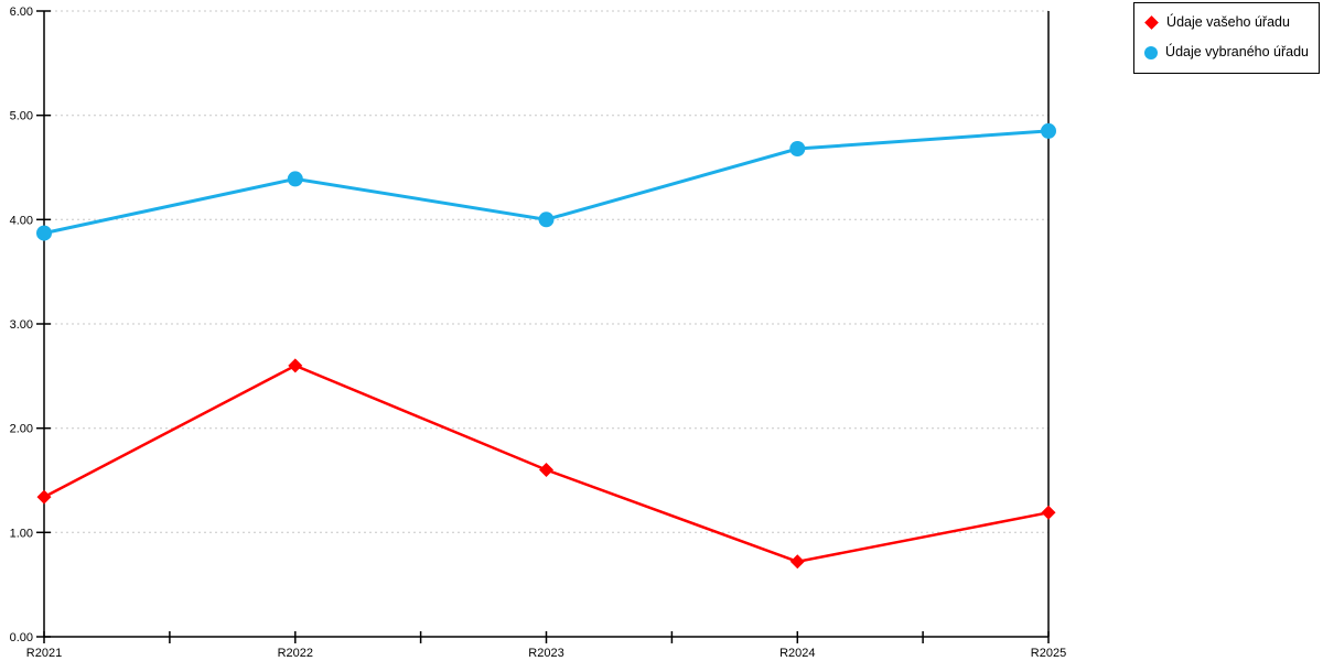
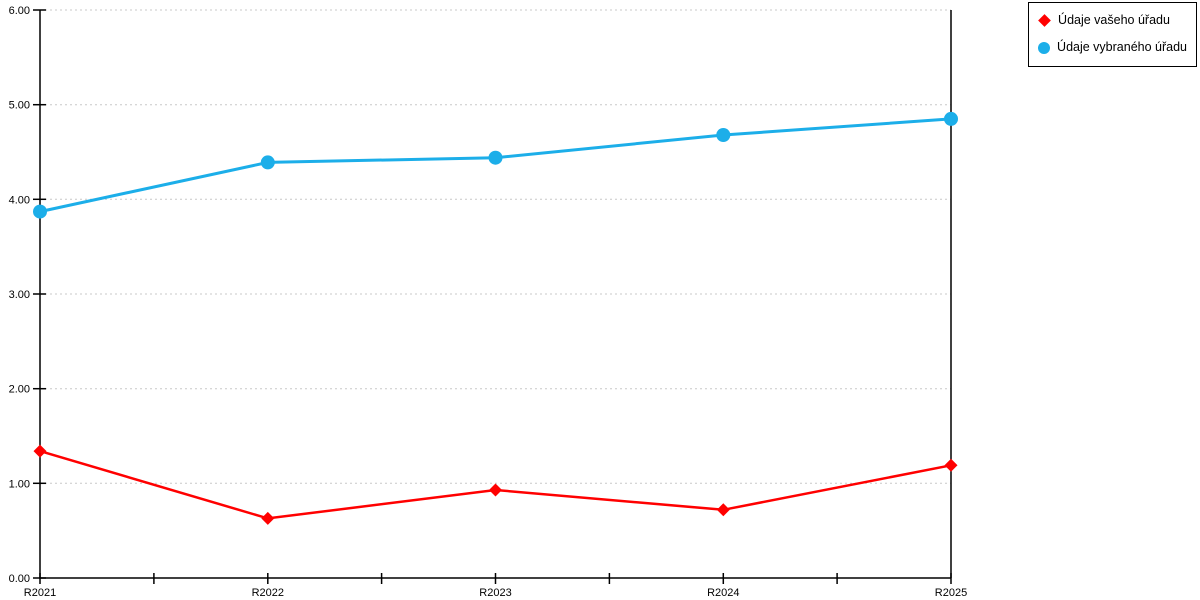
Údaje vašeho úřadu/R2022: 2.6 -> 0.6
Údaje vašeho úřadu/R2023: 1.6 -> 0.9
Údaje vybraného úřadu/R2023: 4.0 -> 4.4
